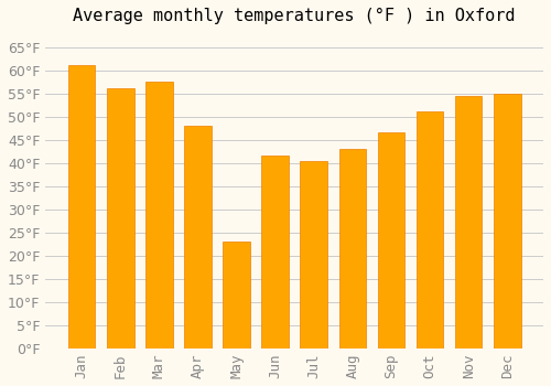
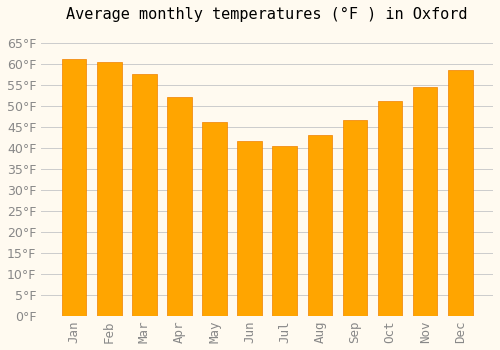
Feb: 56.0°F -> 60.5°F
Apr: 48.0°F -> 52.0°F
May: 23.0°F -> 46.0°F
Dec: 55.0°F -> 58.5°F
